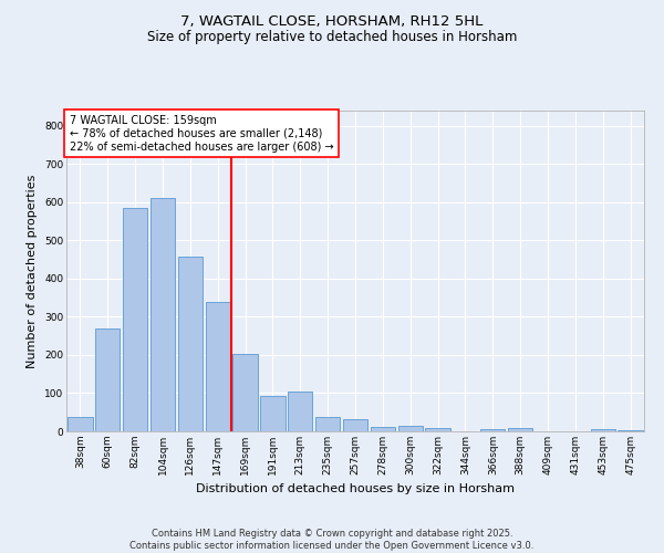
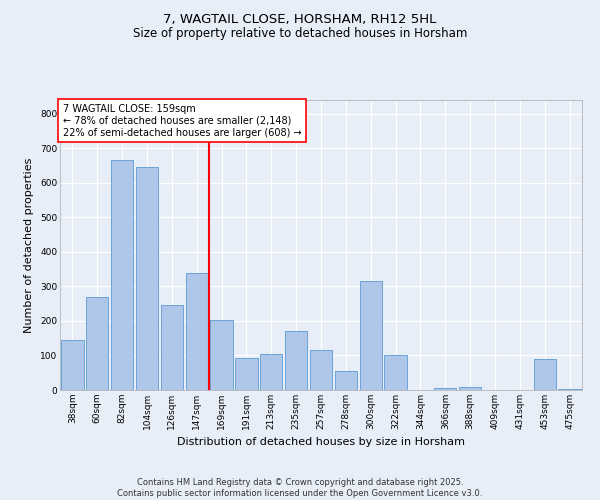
38sqm: 38 -> 145
82sqm: 585 -> 665
104sqm: 610 -> 645
126sqm: 458 -> 245
235sqm: 38 -> 170
257sqm: 33 -> 115
278sqm: 13 -> 55
300sqm: 15 -> 315
322sqm: 10 -> 100
453sqm: 5 -> 90
